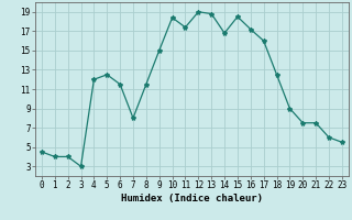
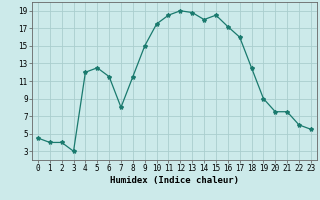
10: 18.4 -> 17.5
11: 17.4 -> 18.5
14: 16.8 -> 18.0
